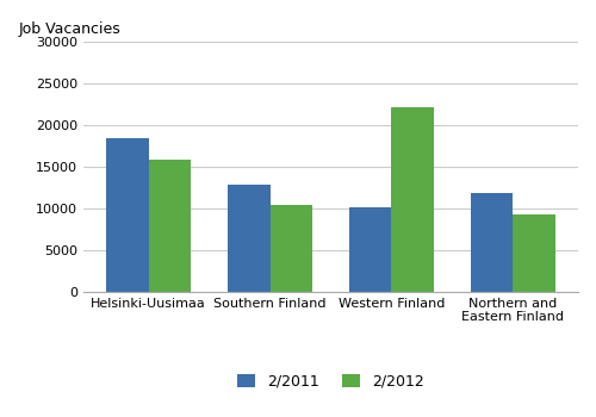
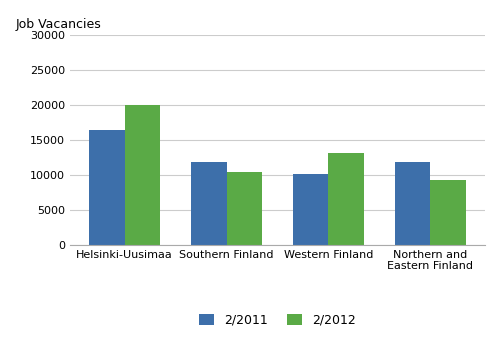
2/2011/Helsinki-Uusimaa: 18400 -> 16400
2/2012/Helsinki-Uusimaa: 15800 -> 20000
2/2011/Southern Finland: 12800 -> 11900
2/2012/Western Finland: 22200 -> 13100
